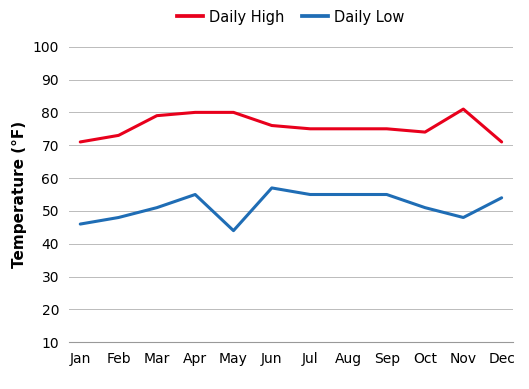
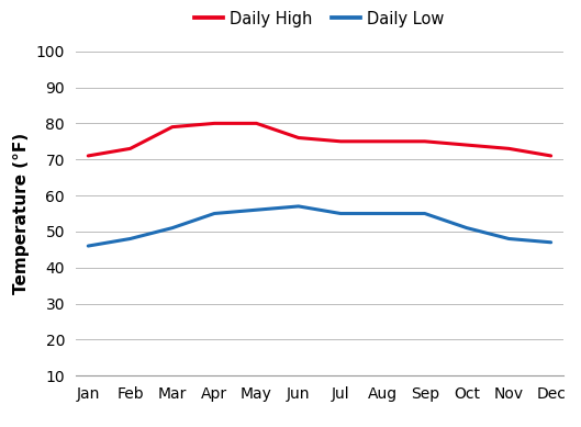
Daily Low/May: 44 -> 56
Daily High/Nov: 81 -> 73
Daily Low/Dec: 54 -> 47
